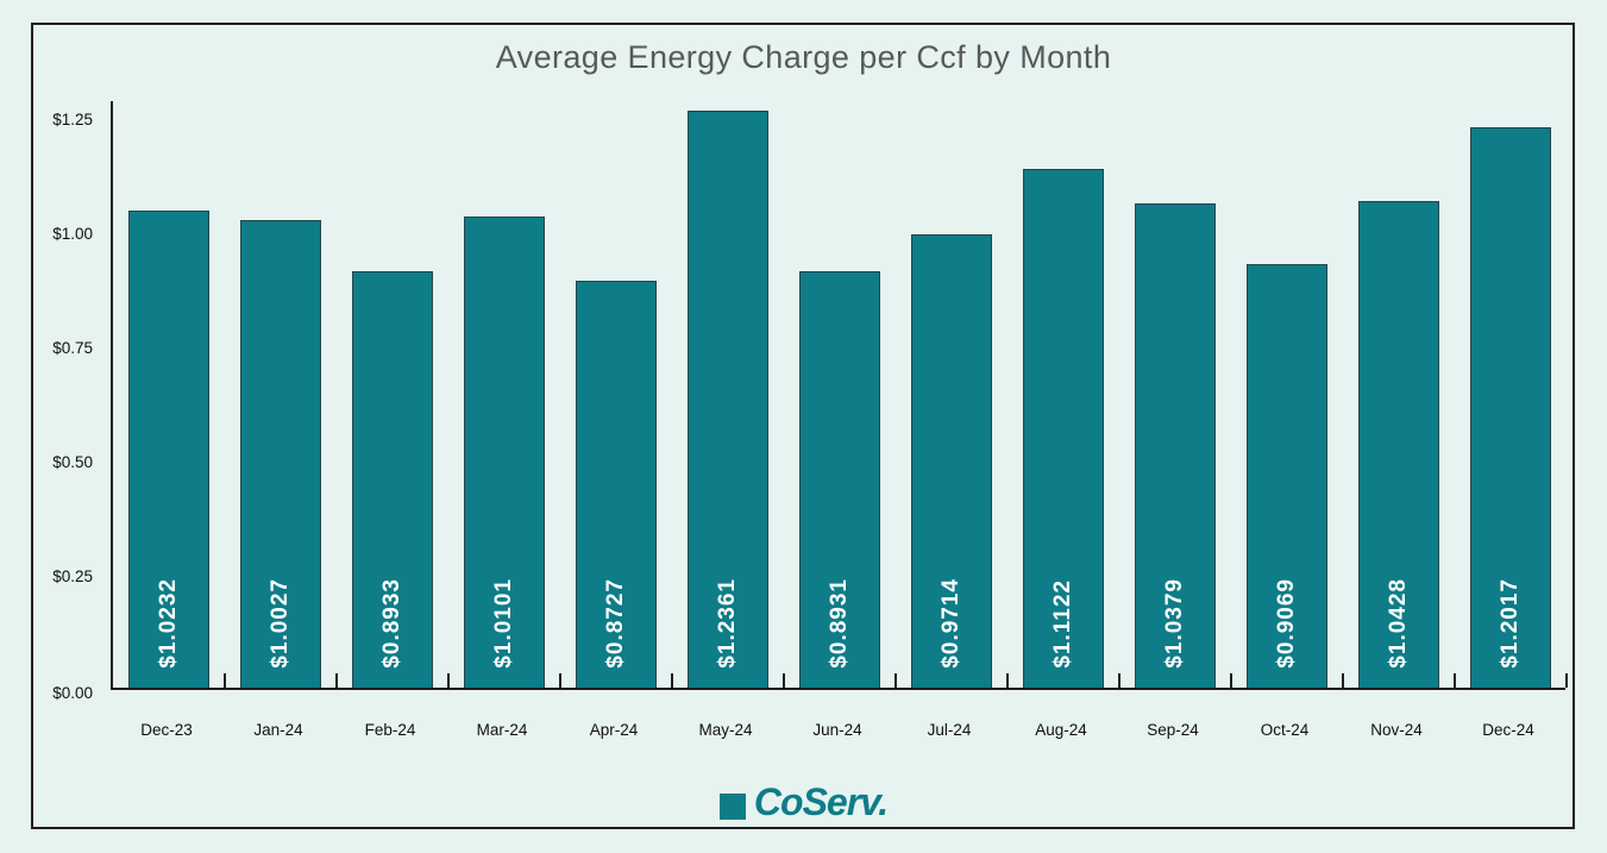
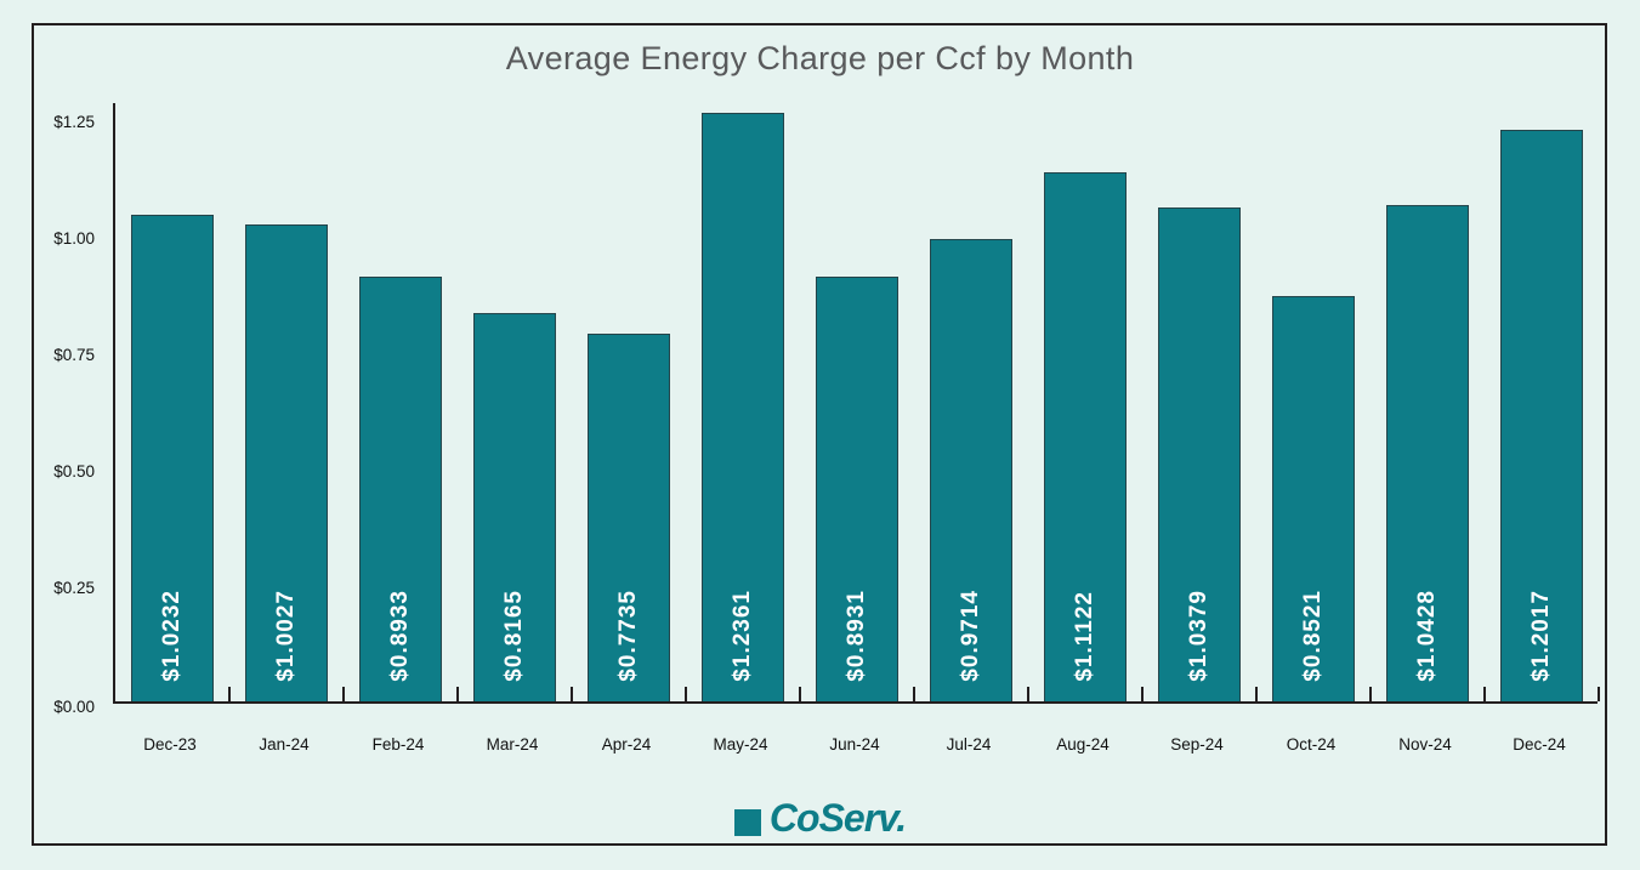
Mar-24: $1.0101 -> $0.8165
Apr-24: $0.8727 -> $0.7735
Oct-24: $0.9069 -> $0.8521
